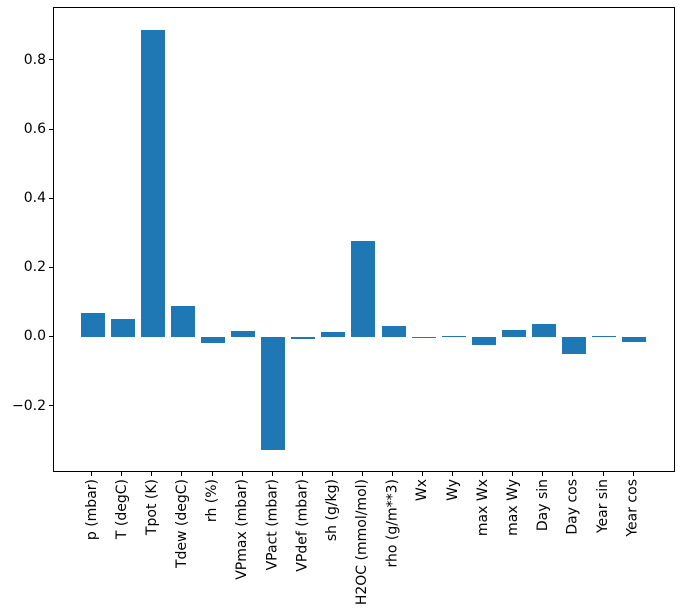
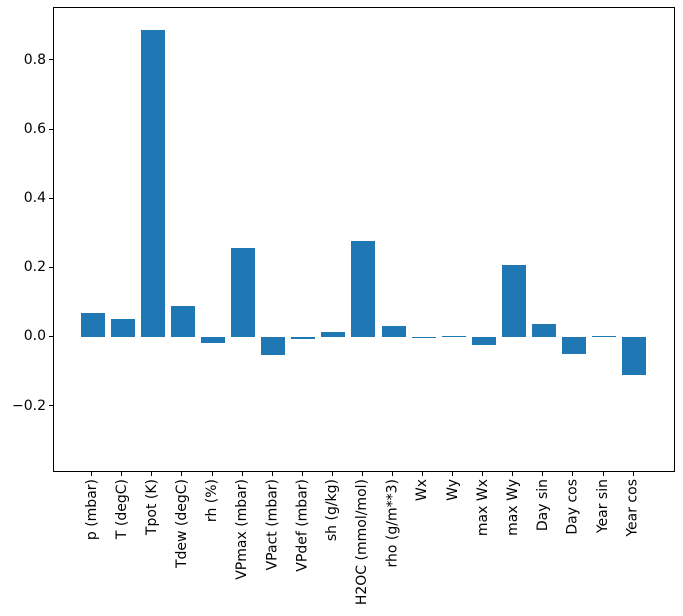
VPmax (mbar): 0.02 -> 0.26
VPact (mbar): -0.33 -> -0.05
max Wy: 0.02 -> 0.21
Year cos: -0.01 -> -0.11
